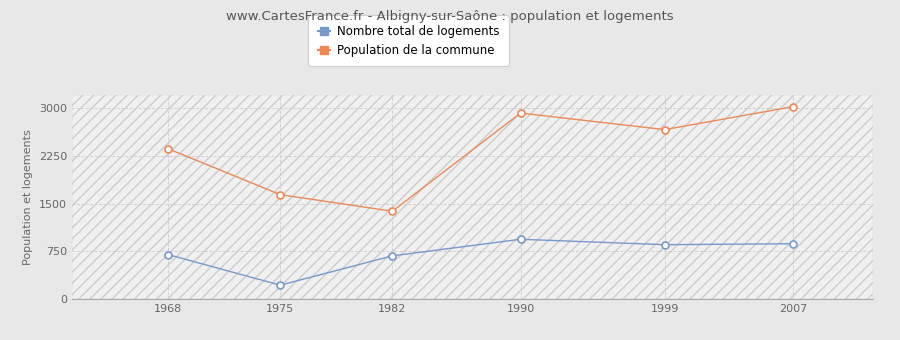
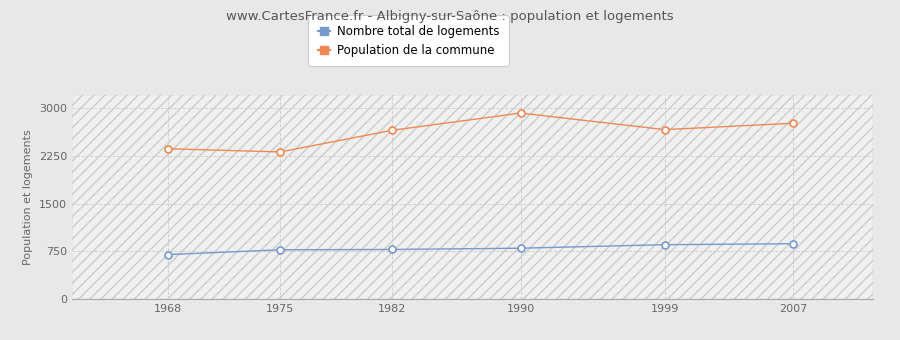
Nombre total de logements/1975: 220 -> 780
Population de la commune/1975: 1640 -> 2310
Nombre total de logements/1982: 680 -> 780
Population de la commune/1982: 1380 -> 2650
Nombre total de logements/1990: 940 -> 800
Population de la commune/2007: 3020 -> 2760
